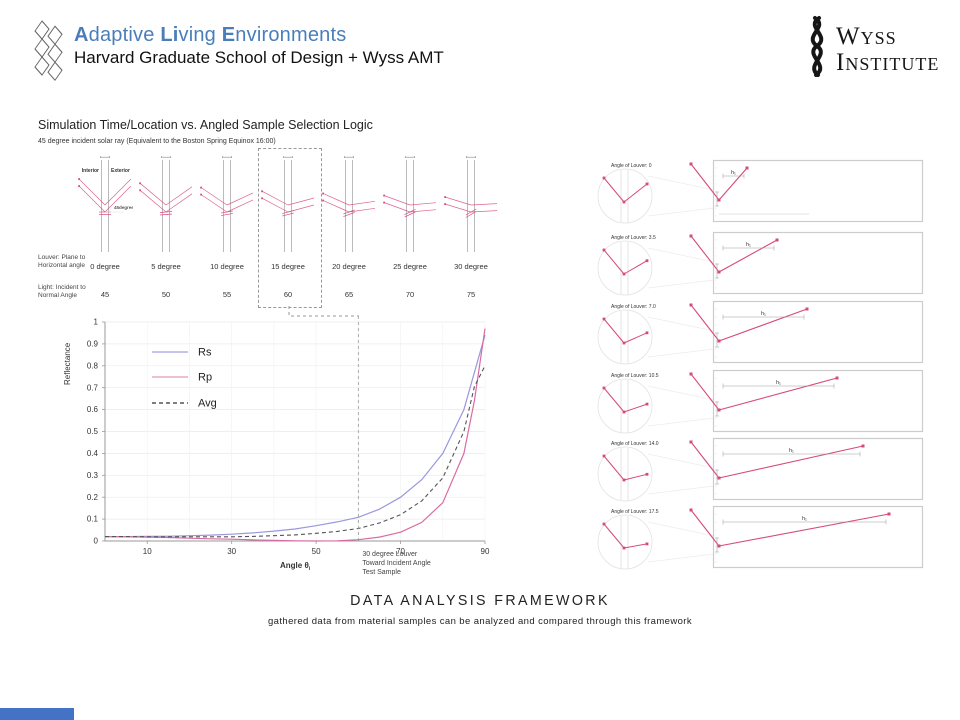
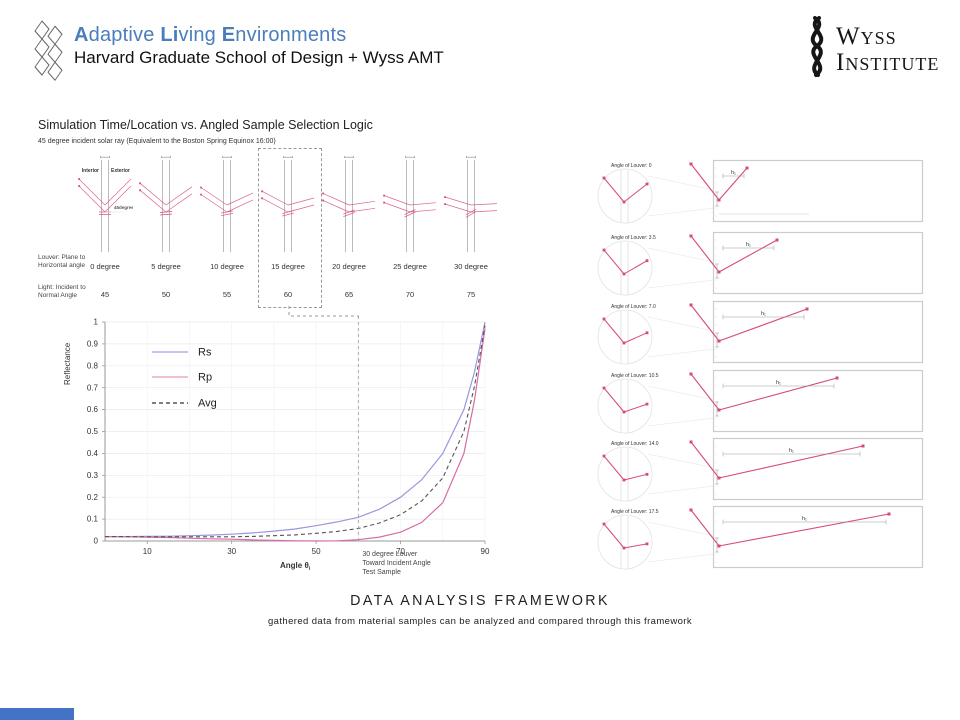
Rs/90: 0.94 -> 1.00
Avg/90: 0.80 -> 0.98
